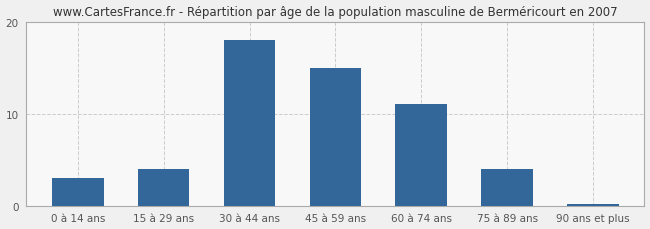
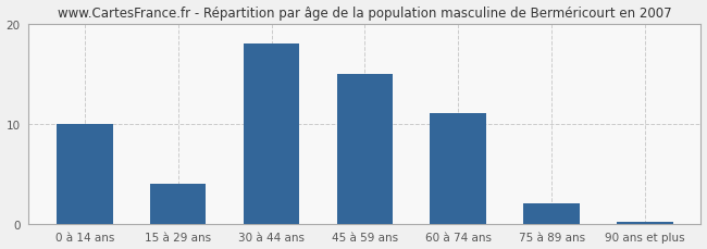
0 à 14 ans: 3.0 -> 10.0
75 à 89 ans: 4.0 -> 2.0
